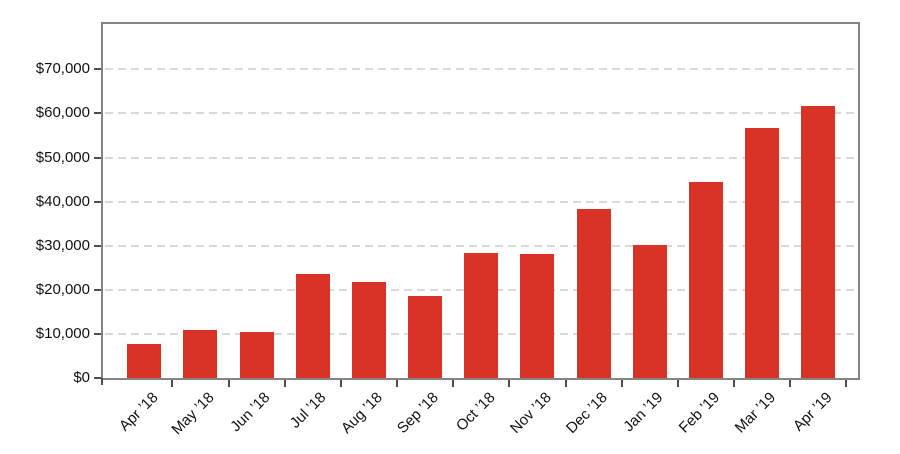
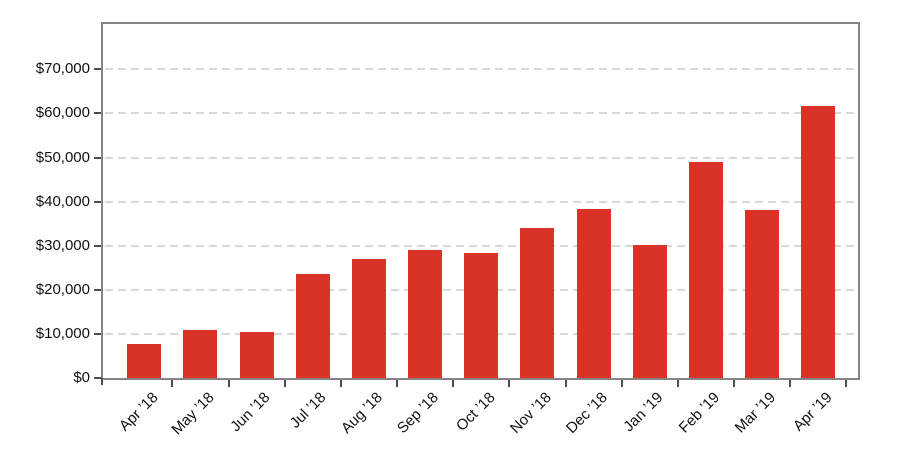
Aug ’18: $22000 -> $27000
Sep ’18: $19000 -> $29000
Nov ’18: $28000 -> $34000
Feb ’19: $44000 -> $49000
Mar ’19: $57000 -> $38000
